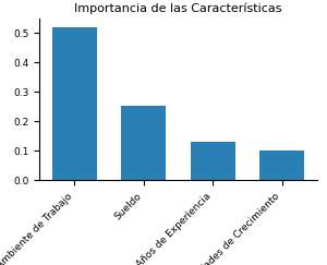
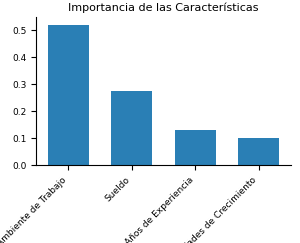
Sueldo: 0.255 -> 0.275
